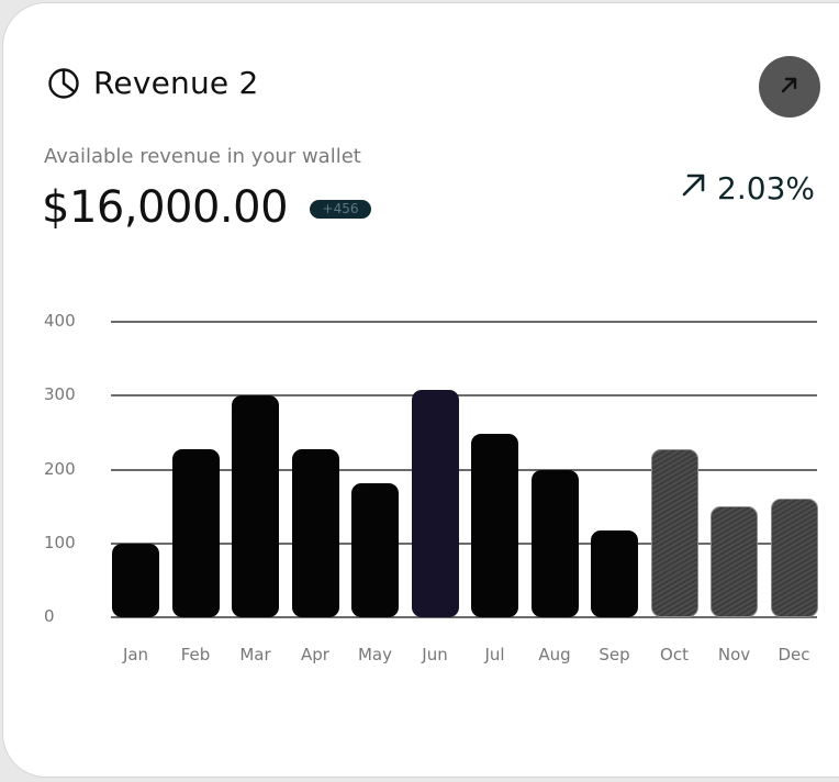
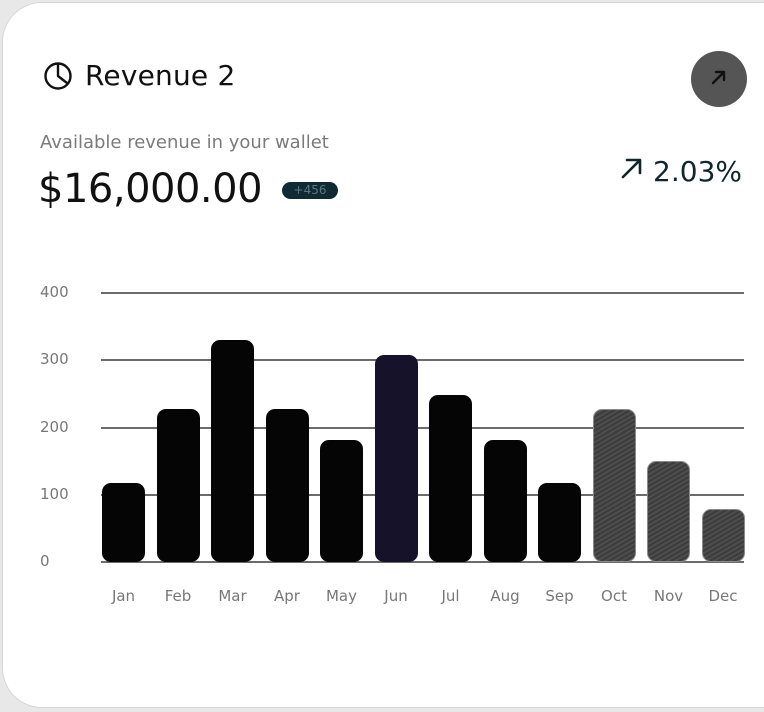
Jan: 100 -> 120
Mar: 300 -> 330
Aug: 200 -> 180
Dec: 160 -> 80
